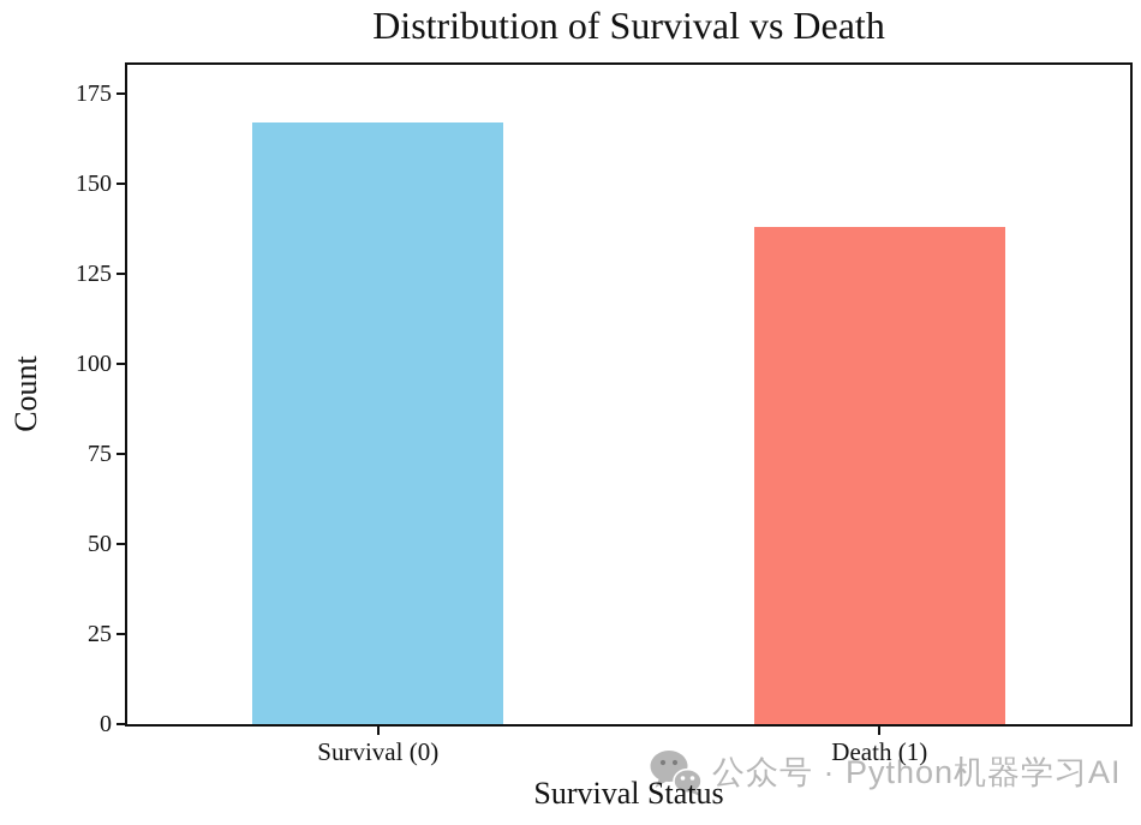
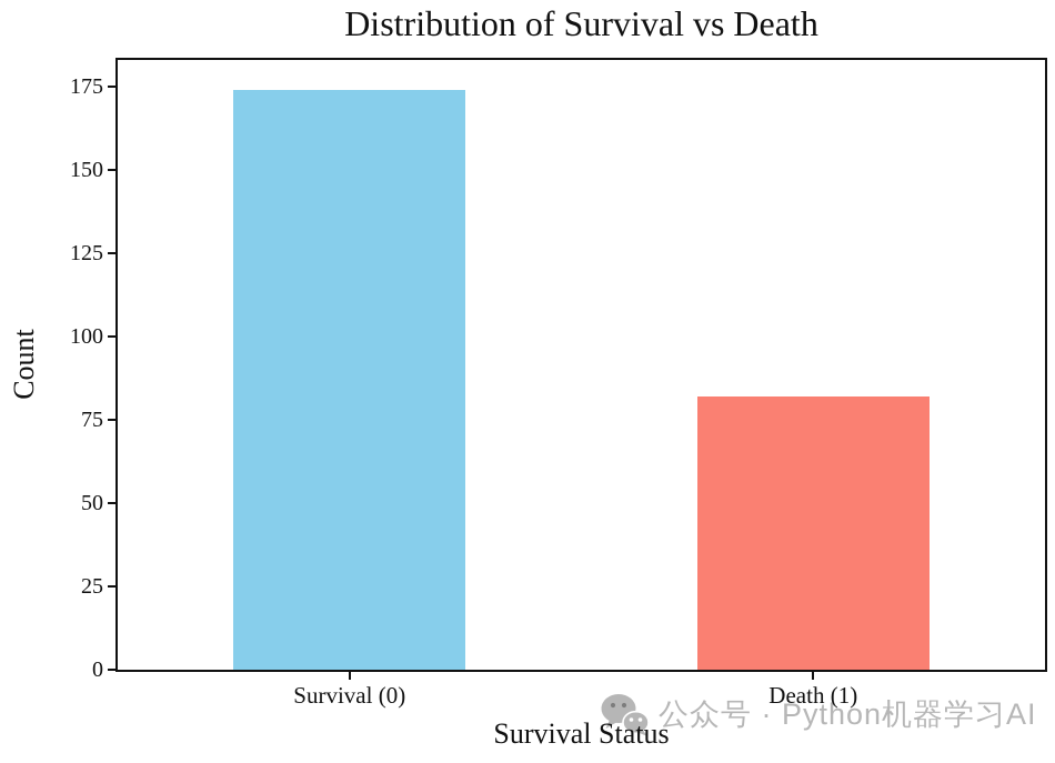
Survival (0): 167 -> 174
Death (1): 138 -> 82
